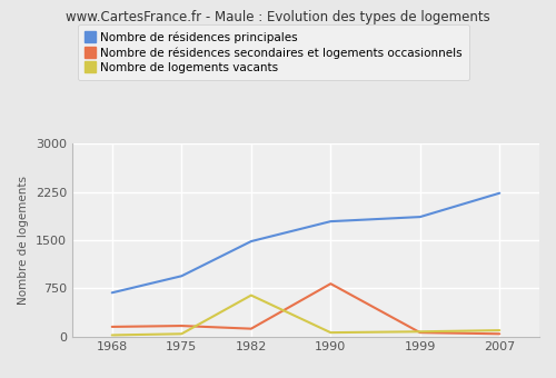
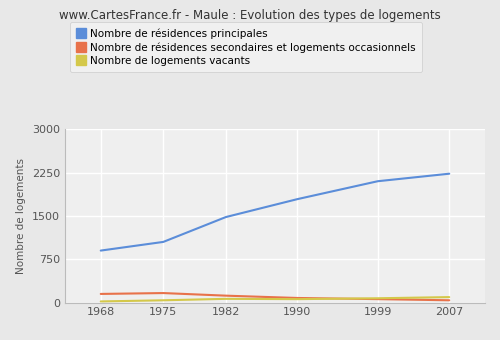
Nombre de résidences principales/1968: 680 -> 900
Nombre de résidences principales/1975: 940 -> 1050
Nombre de logements vacants/1982: 640 -> 60
Nombre de résidences secondaires et logements occasionnels/1990: 820 -> 80
Nombre de résidences principales/1999: 1860 -> 2100
